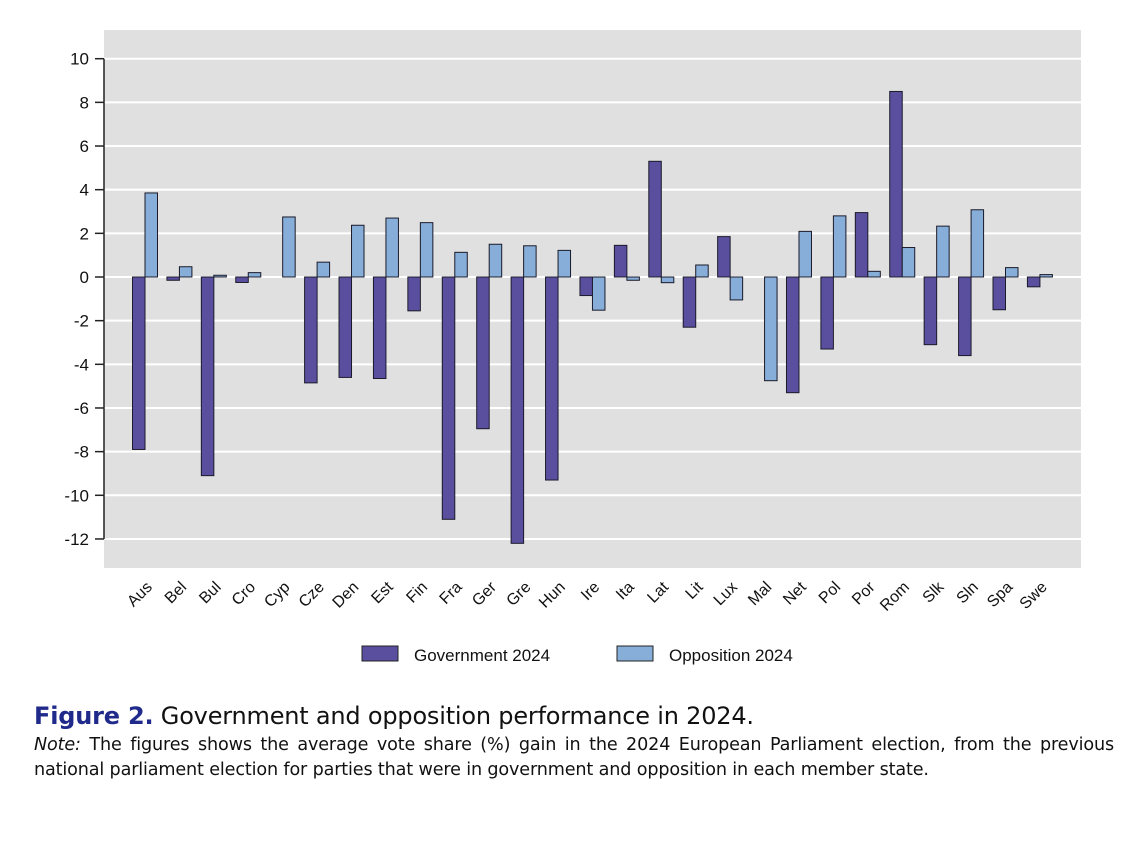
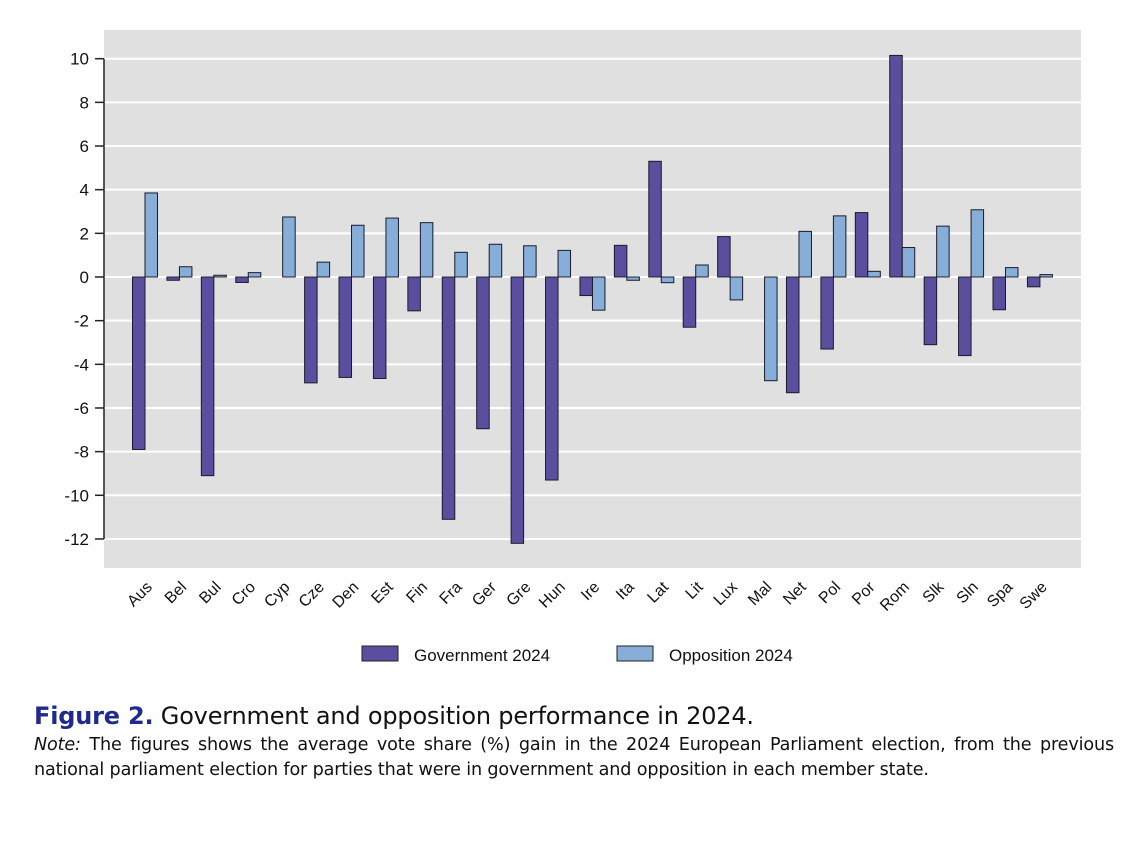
Government 2024/Rom: 8.5 -> 10.2
